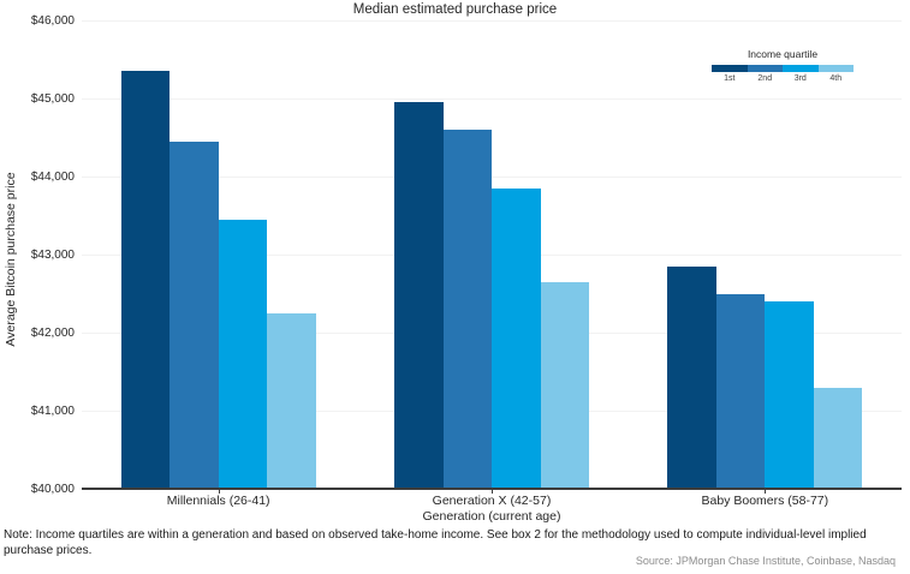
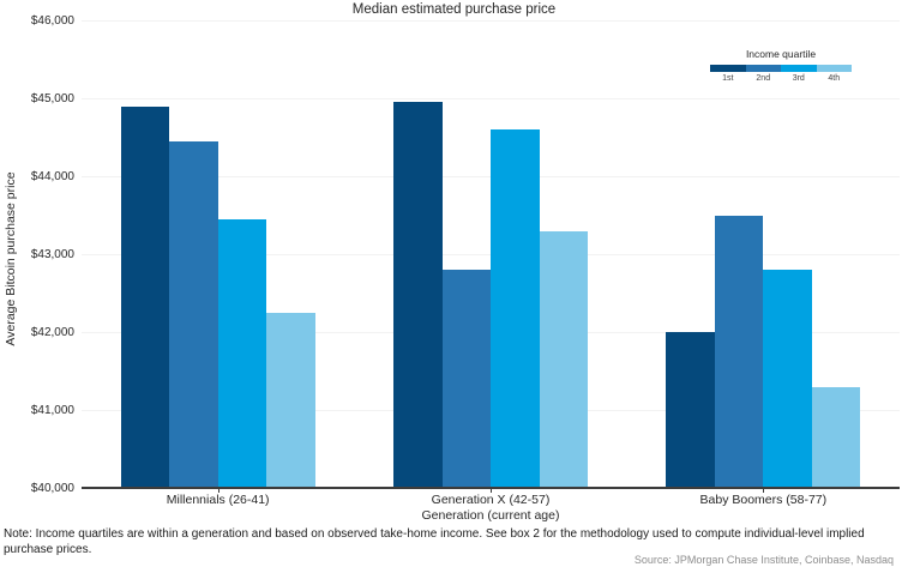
1st/Millennials (26-41): $45400 -> $44900
2nd/Generation X (42-57): $44600 -> $42800
3rd/Generation X (42-57): $43800 -> $44600
4th/Generation X (42-57): $42600 -> $43300
1st/Baby Boomers (58-77): $42800 -> $42000
2nd/Baby Boomers (58-77): $42500 -> $43500
3rd/Baby Boomers (58-77): $42400 -> $42800
